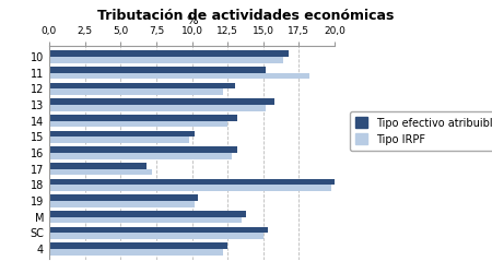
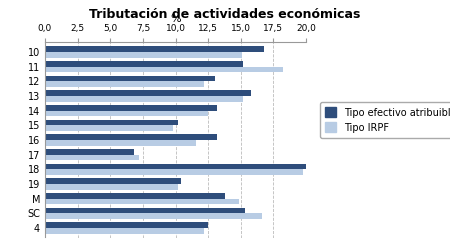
Tipo IRPF/10: 16,4 -> 15,1
Tipo IRPF/16: 12,8 -> 11,6
Tipo IRPF/M: 13,5 -> 14,9
Tipo IRPF/SC: 15,0 -> 16,6
